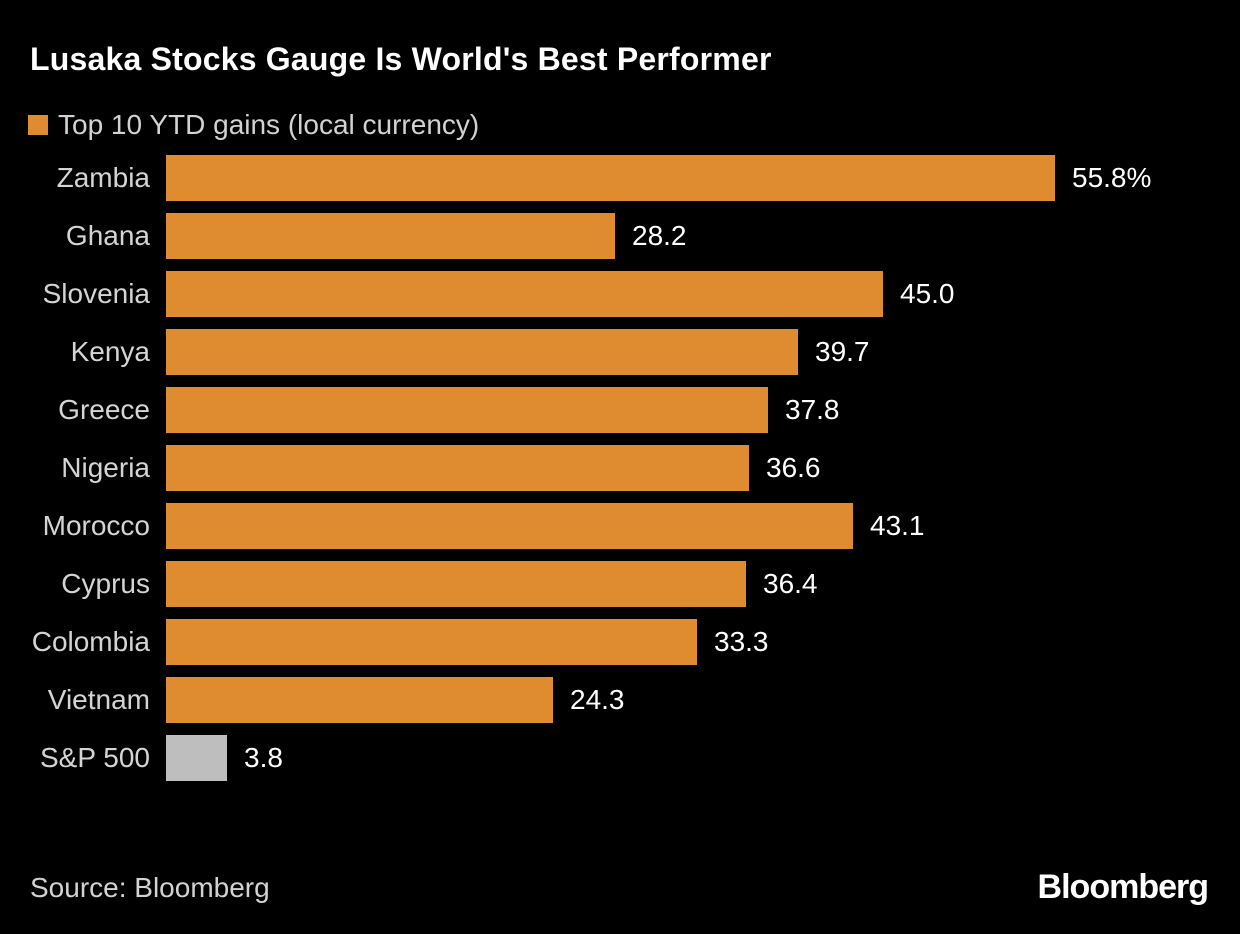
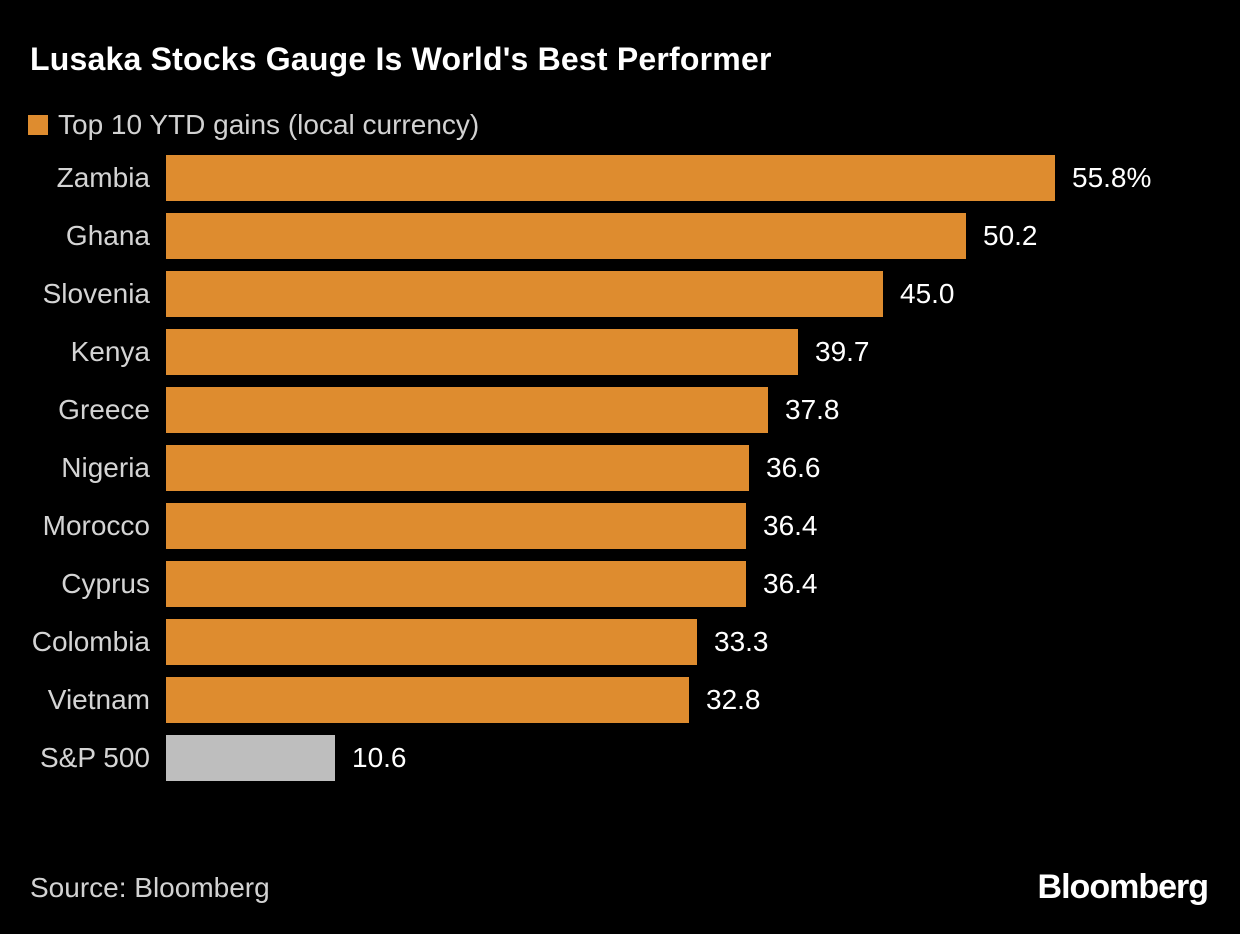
Ghana: 28.2 -> 50.2
Morocco: 43.1 -> 36.4
Vietnam: 24.3 -> 32.8
S&P 500: 3.8 -> 10.6
